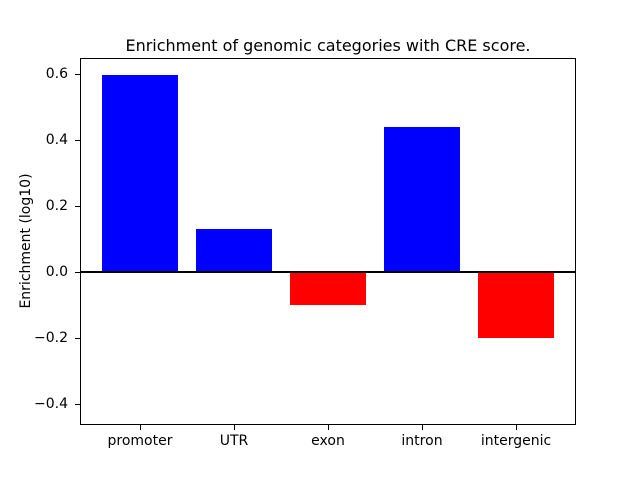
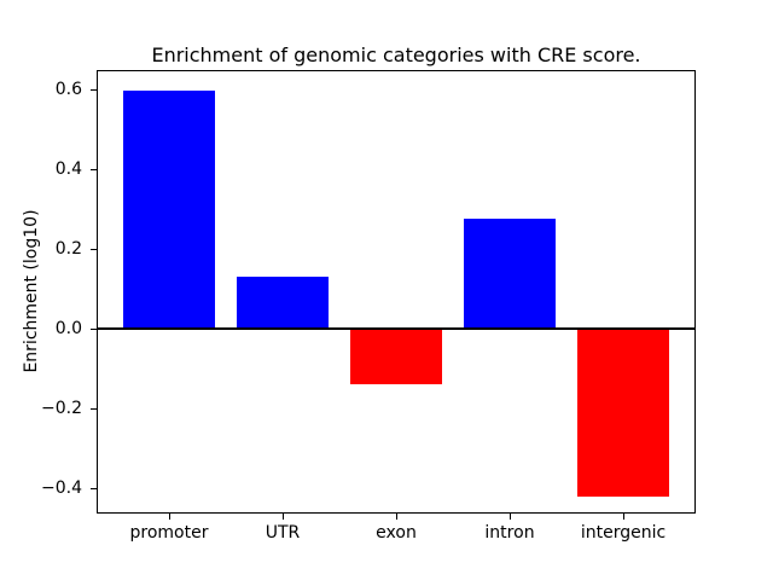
exon: -0.10 -> -0.14
intron: 0.44 -> 0.28
intergenic: -0.20 -> -0.42
